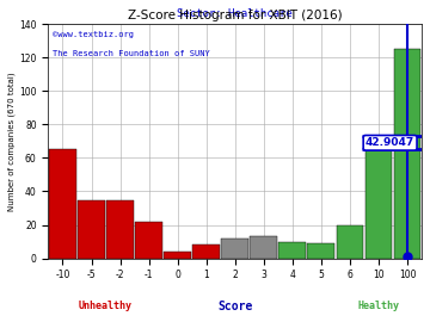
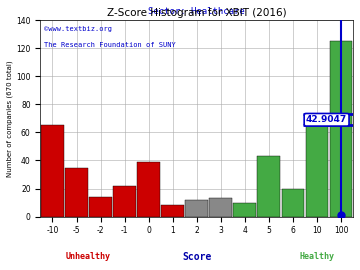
-2: 35 -> 14
0: 4 -> 39
5: 9 -> 43
